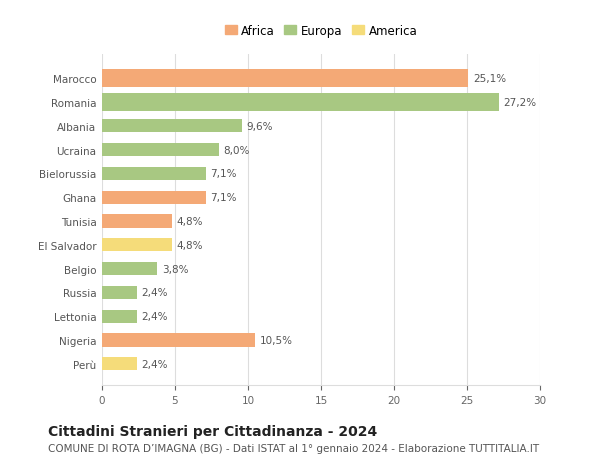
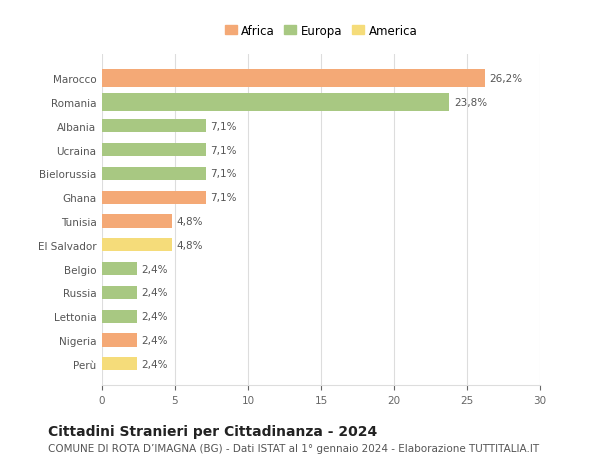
Marocco: 25,1% -> 26,2%
Romania: 27,2% -> 23,8%
Albania: 9,6% -> 7,1%
Ucraina: 8,0% -> 7,1%
Belgio: 3,8% -> 2,4%
Nigeria: 10,5% -> 2,4%
